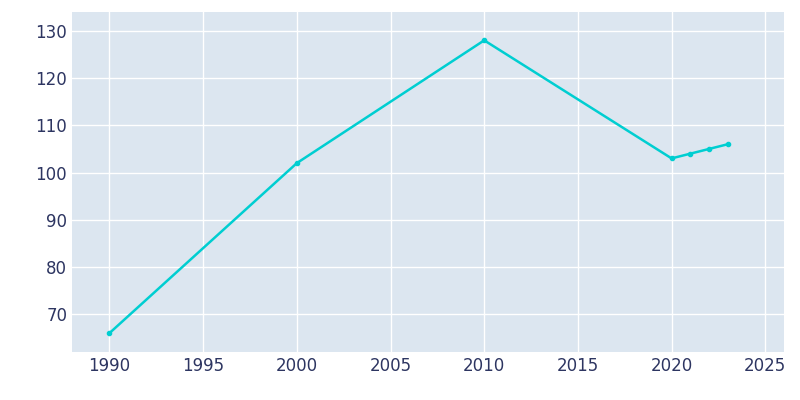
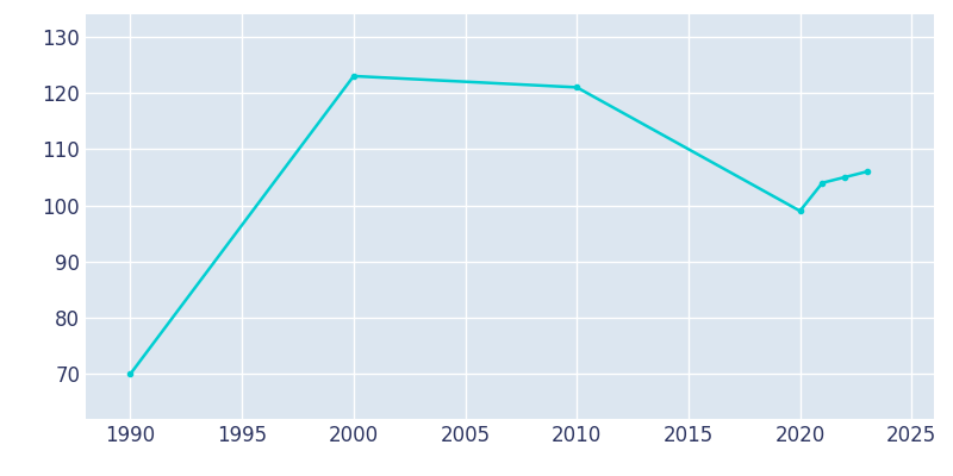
1990: 66 -> 70
2000: 102 -> 123
2010: 128 -> 121
2020: 103 -> 99
